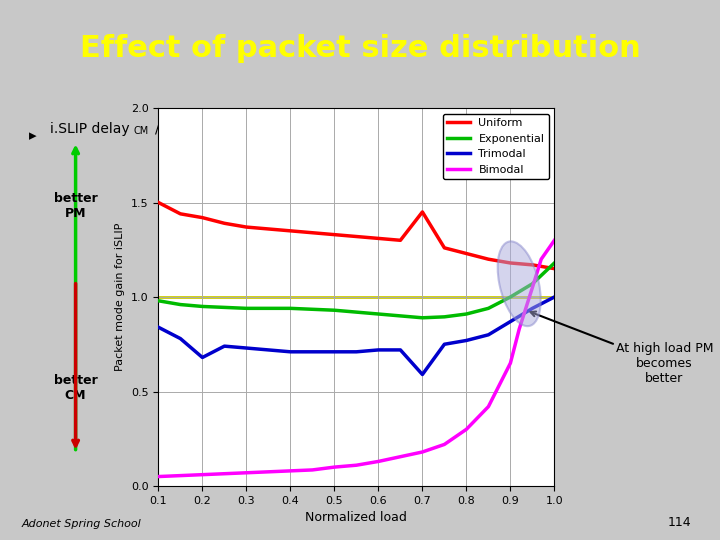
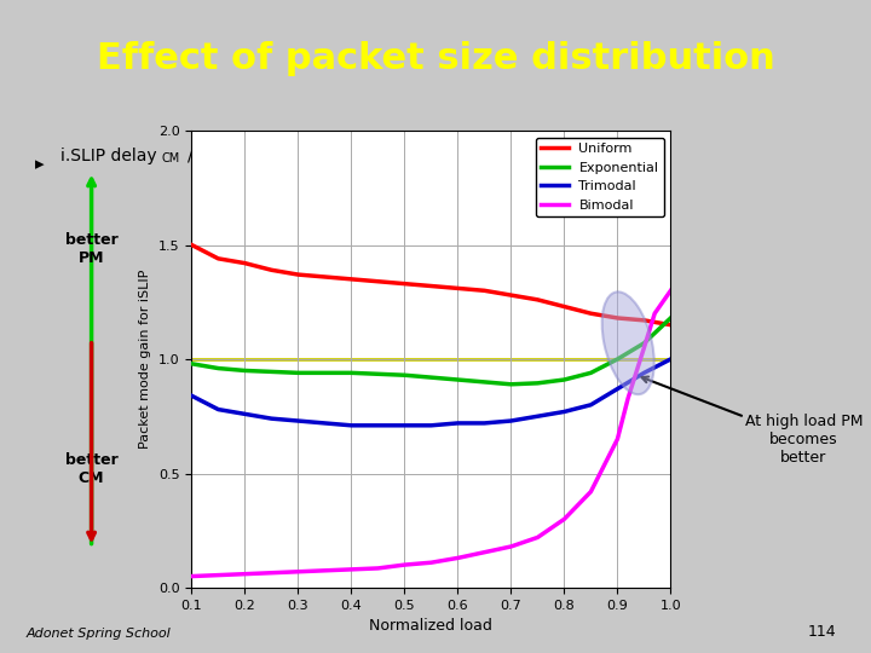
Trimodal/0.2: 0.68 -> 0.76
Uniform/0.7: 1.45 -> 1.28
Trimodal/0.7: 0.59 -> 0.73
